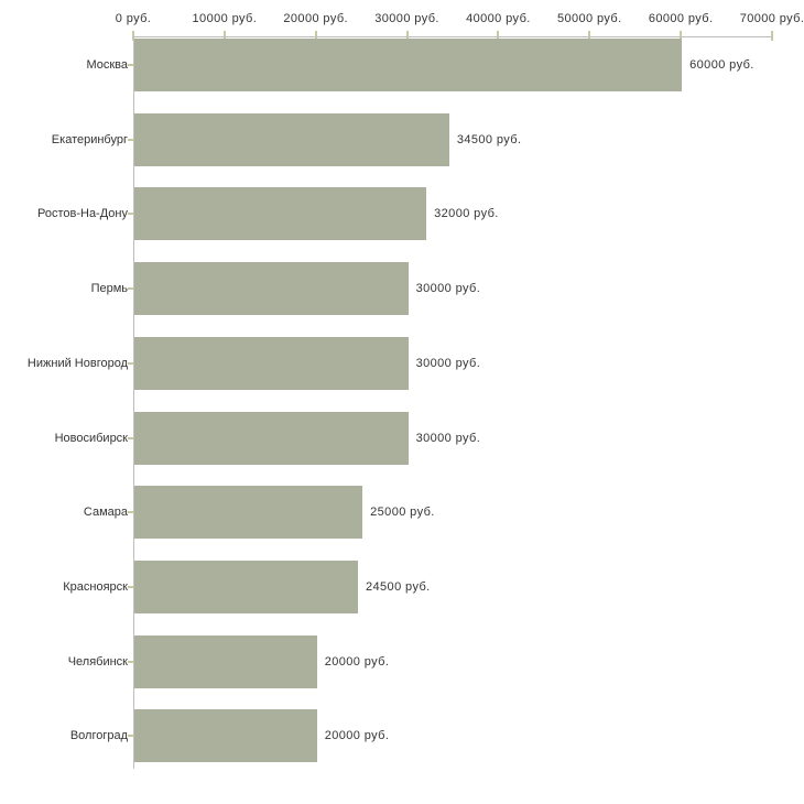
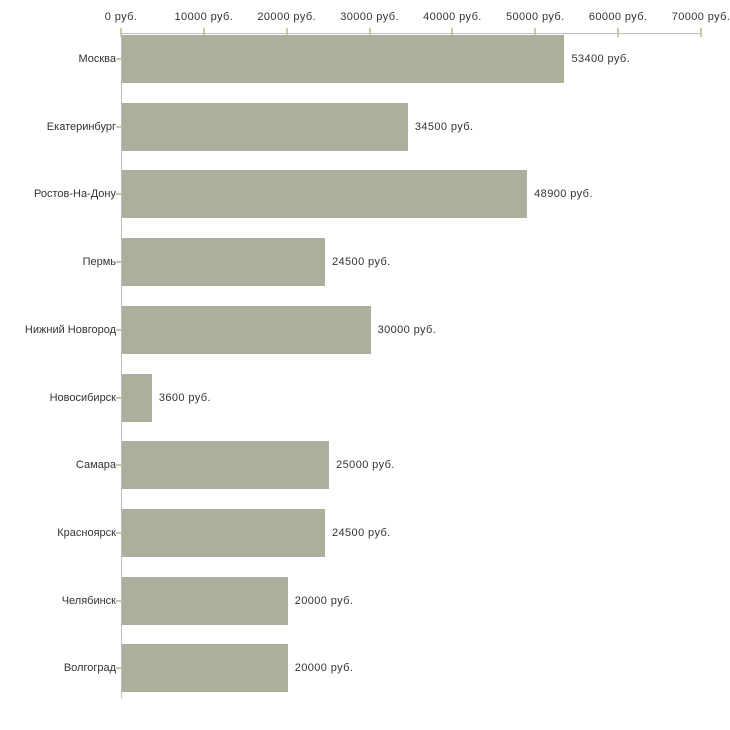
Москва: 60000 -> 53400
Ростов-На-Дону: 32000 -> 48900
Пермь: 30000 -> 24500
Новосибирск: 30000 -> 3600
